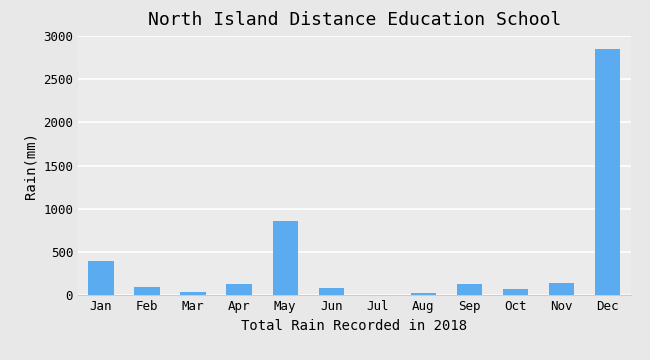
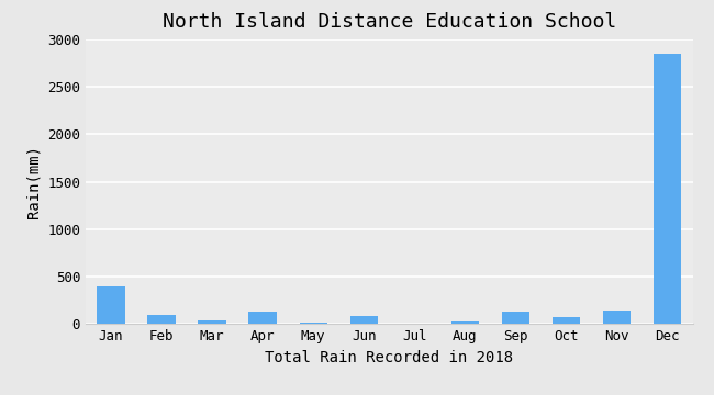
May: 860 -> 20
